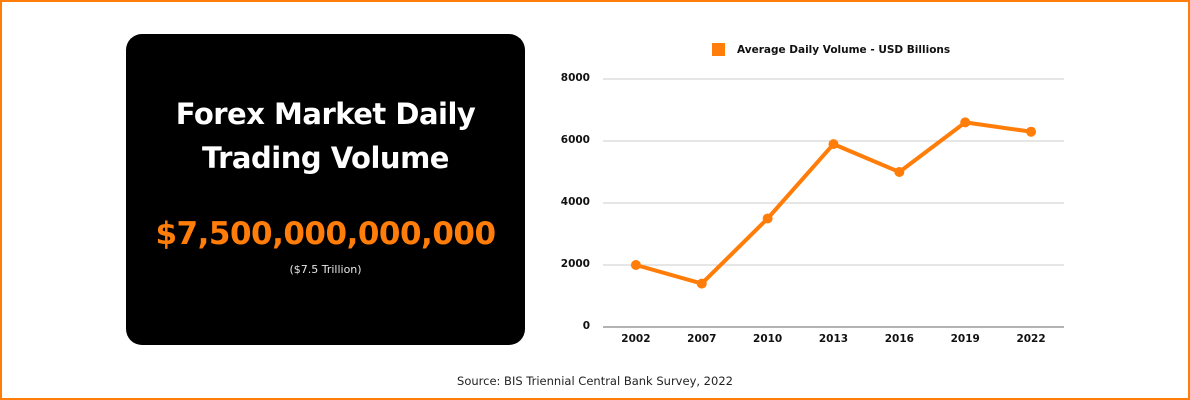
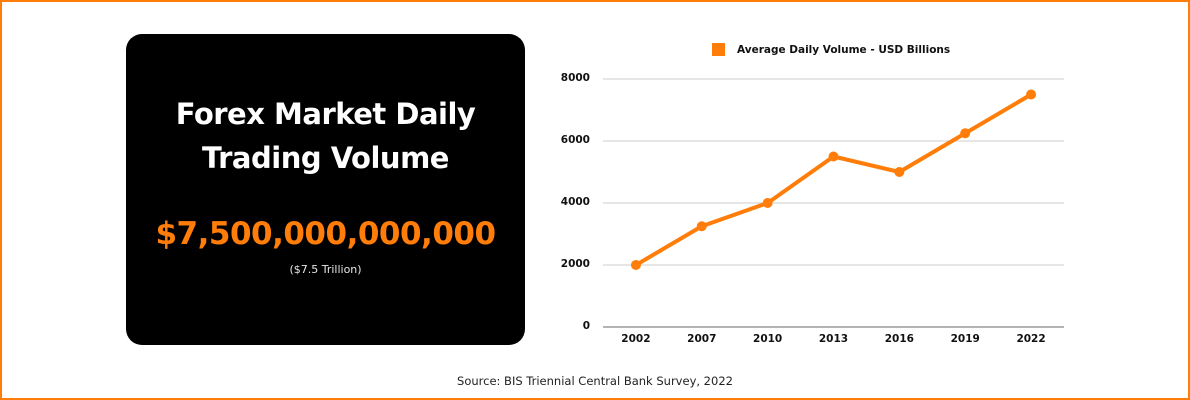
2007: 1400 -> 3200
2010: 3500 -> 4000
2013: 5900 -> 5500
2019: 6600 -> 6200
2022: 6300 -> 7500
